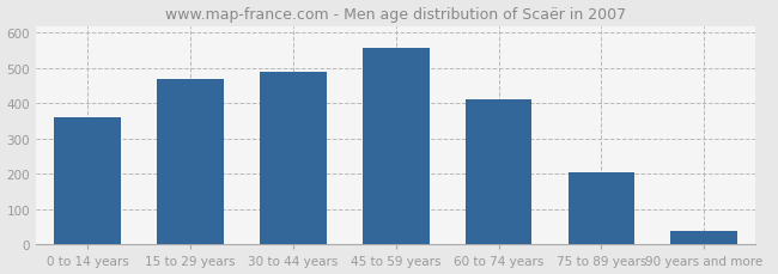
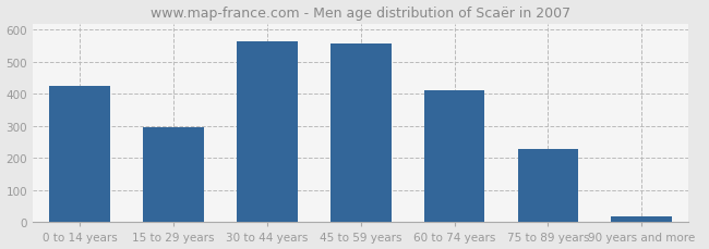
0 to 14 years: 360 -> 425
15 to 29 years: 470 -> 295
30 to 44 years: 490 -> 565
75 to 89 years: 205 -> 228
90 years and more: 40 -> 17
